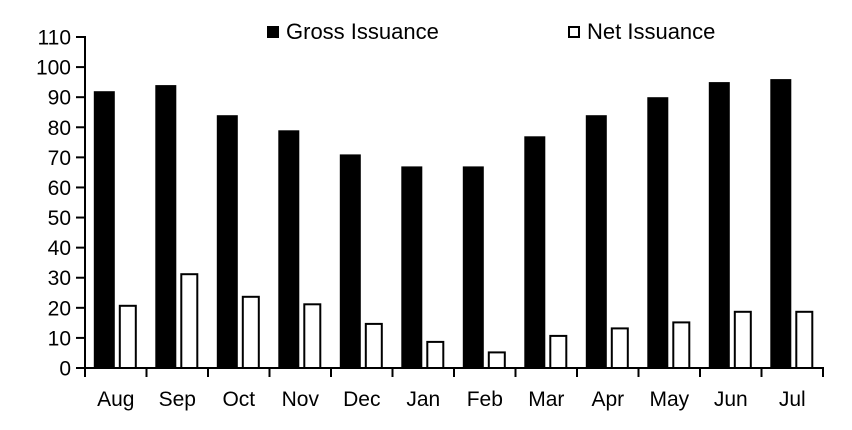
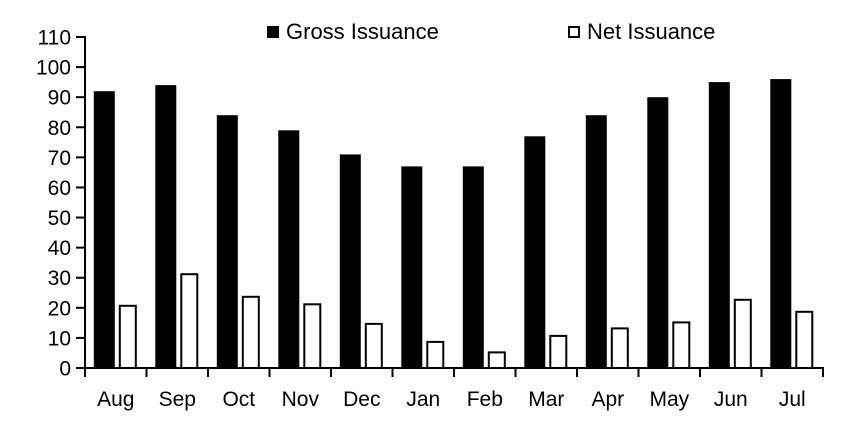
Net Issuance/Jun: 19 -> 23
